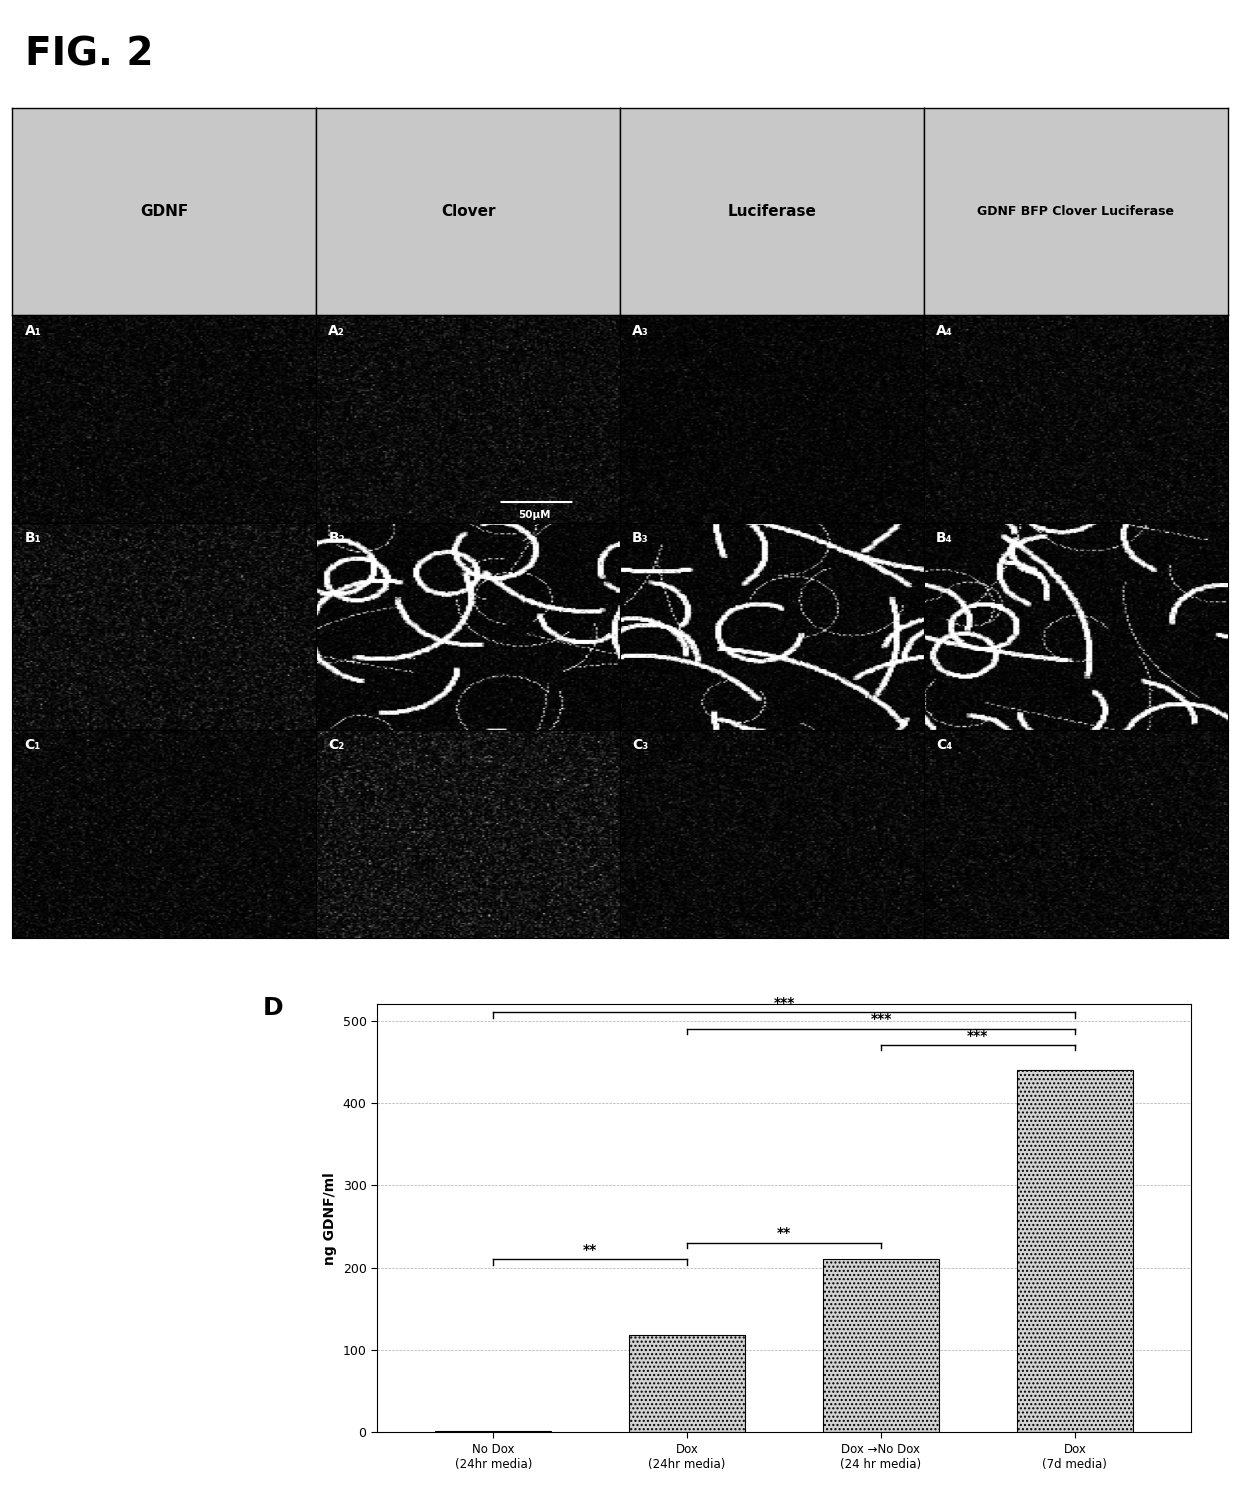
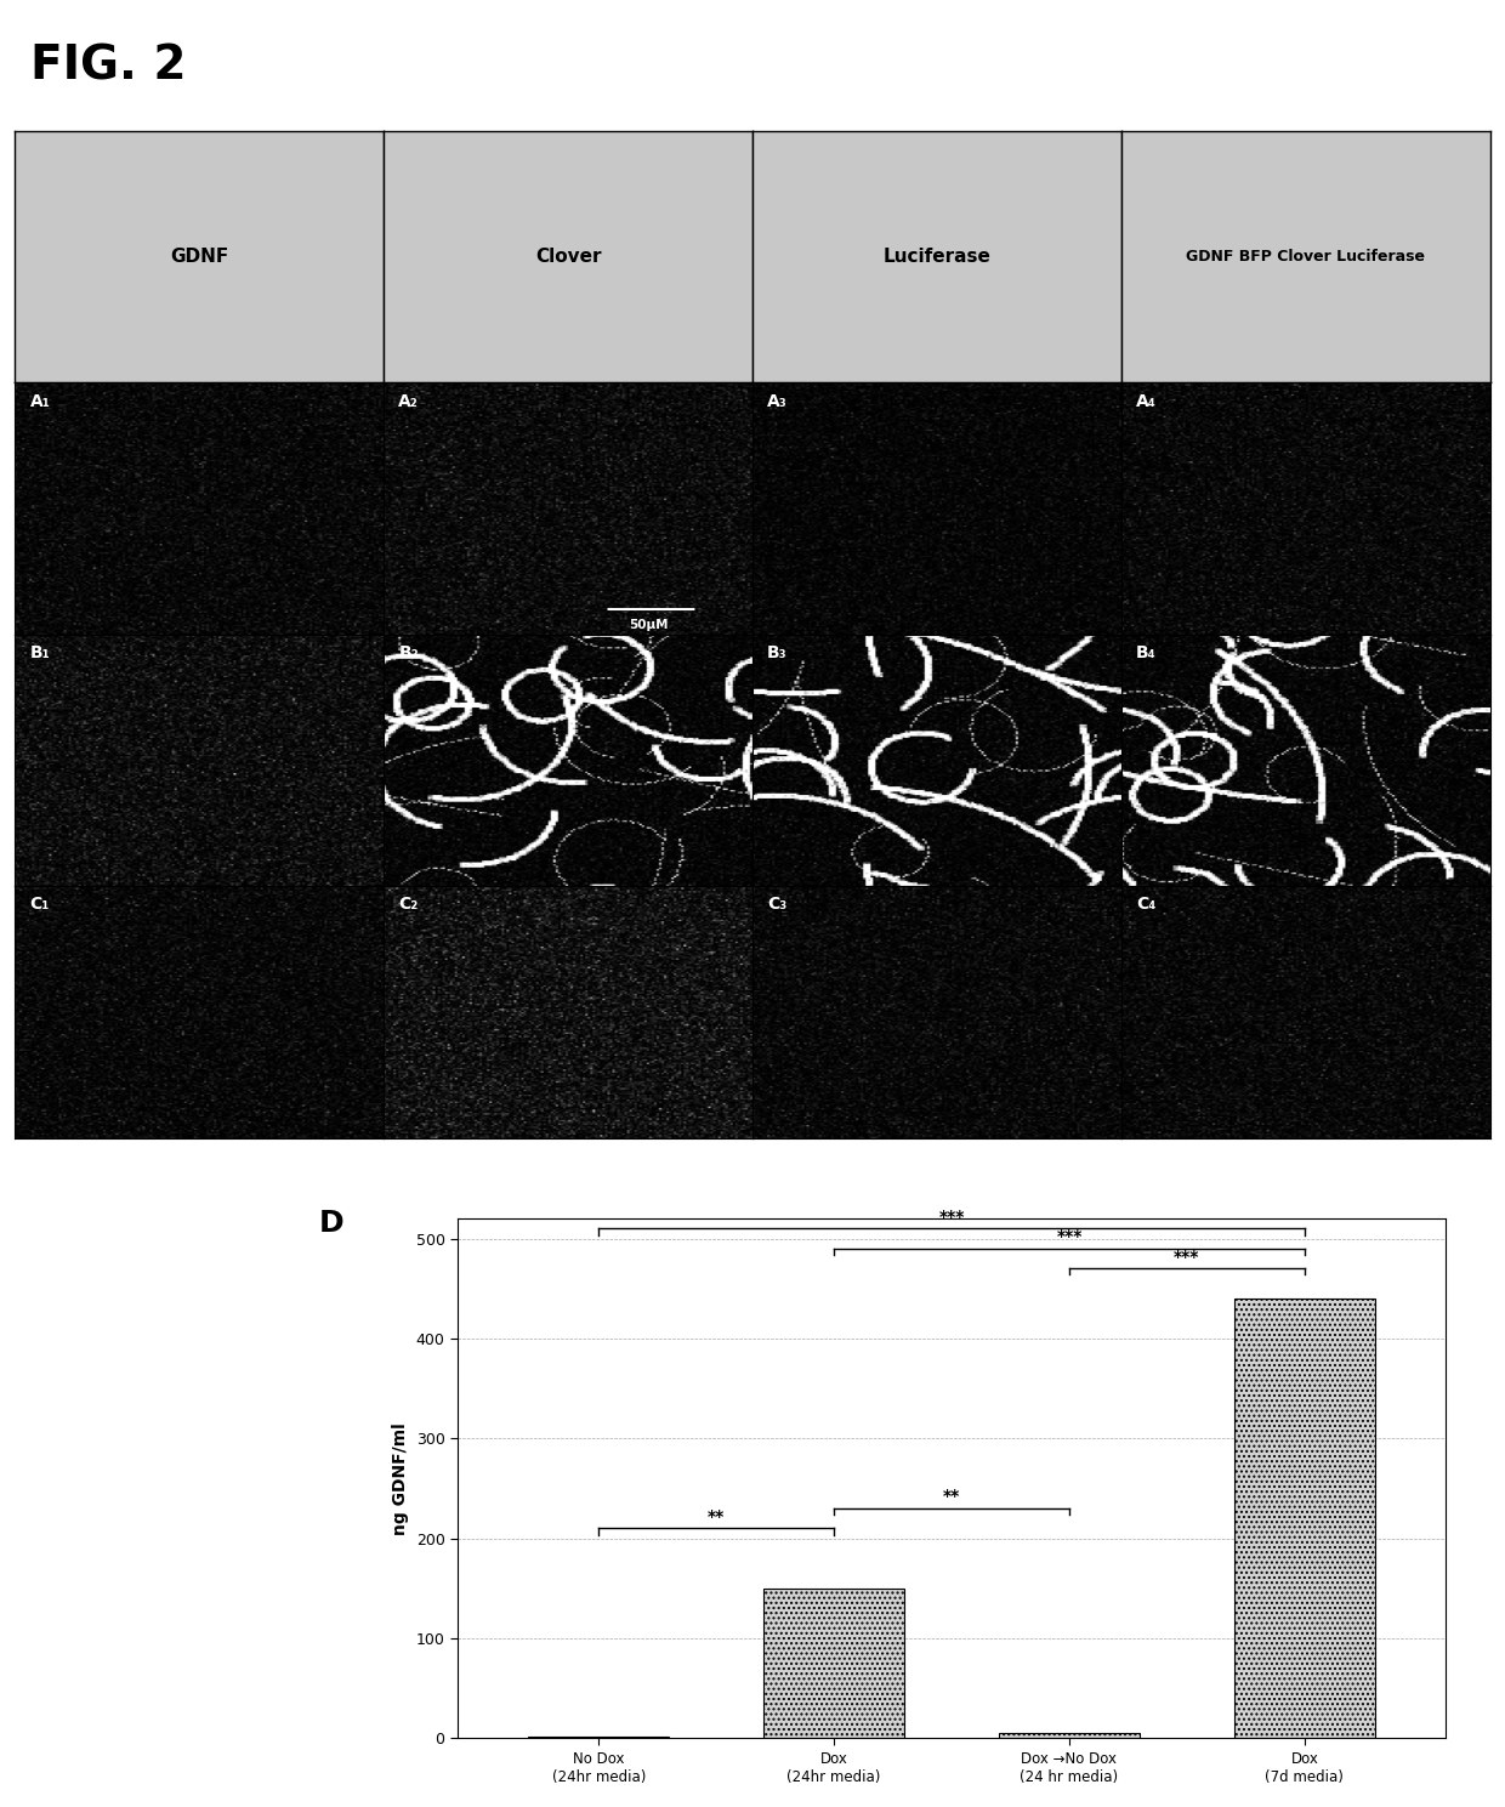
Dox (24hr media): 118 -> 150
Dox →No Dox (24 hr media): 210 -> 5
